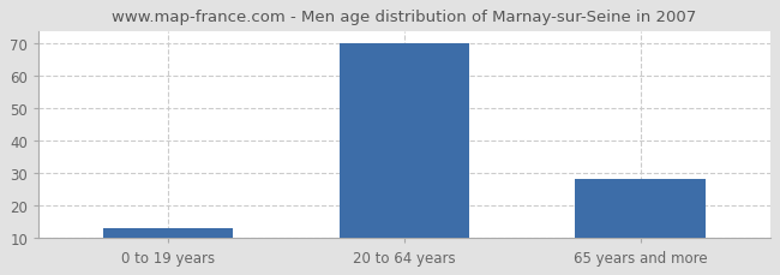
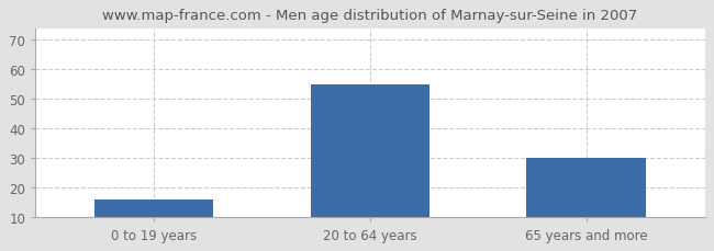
0 to 19 years: 13 -> 16
20 to 64 years: 70 -> 55
65 years and more: 28 -> 30
